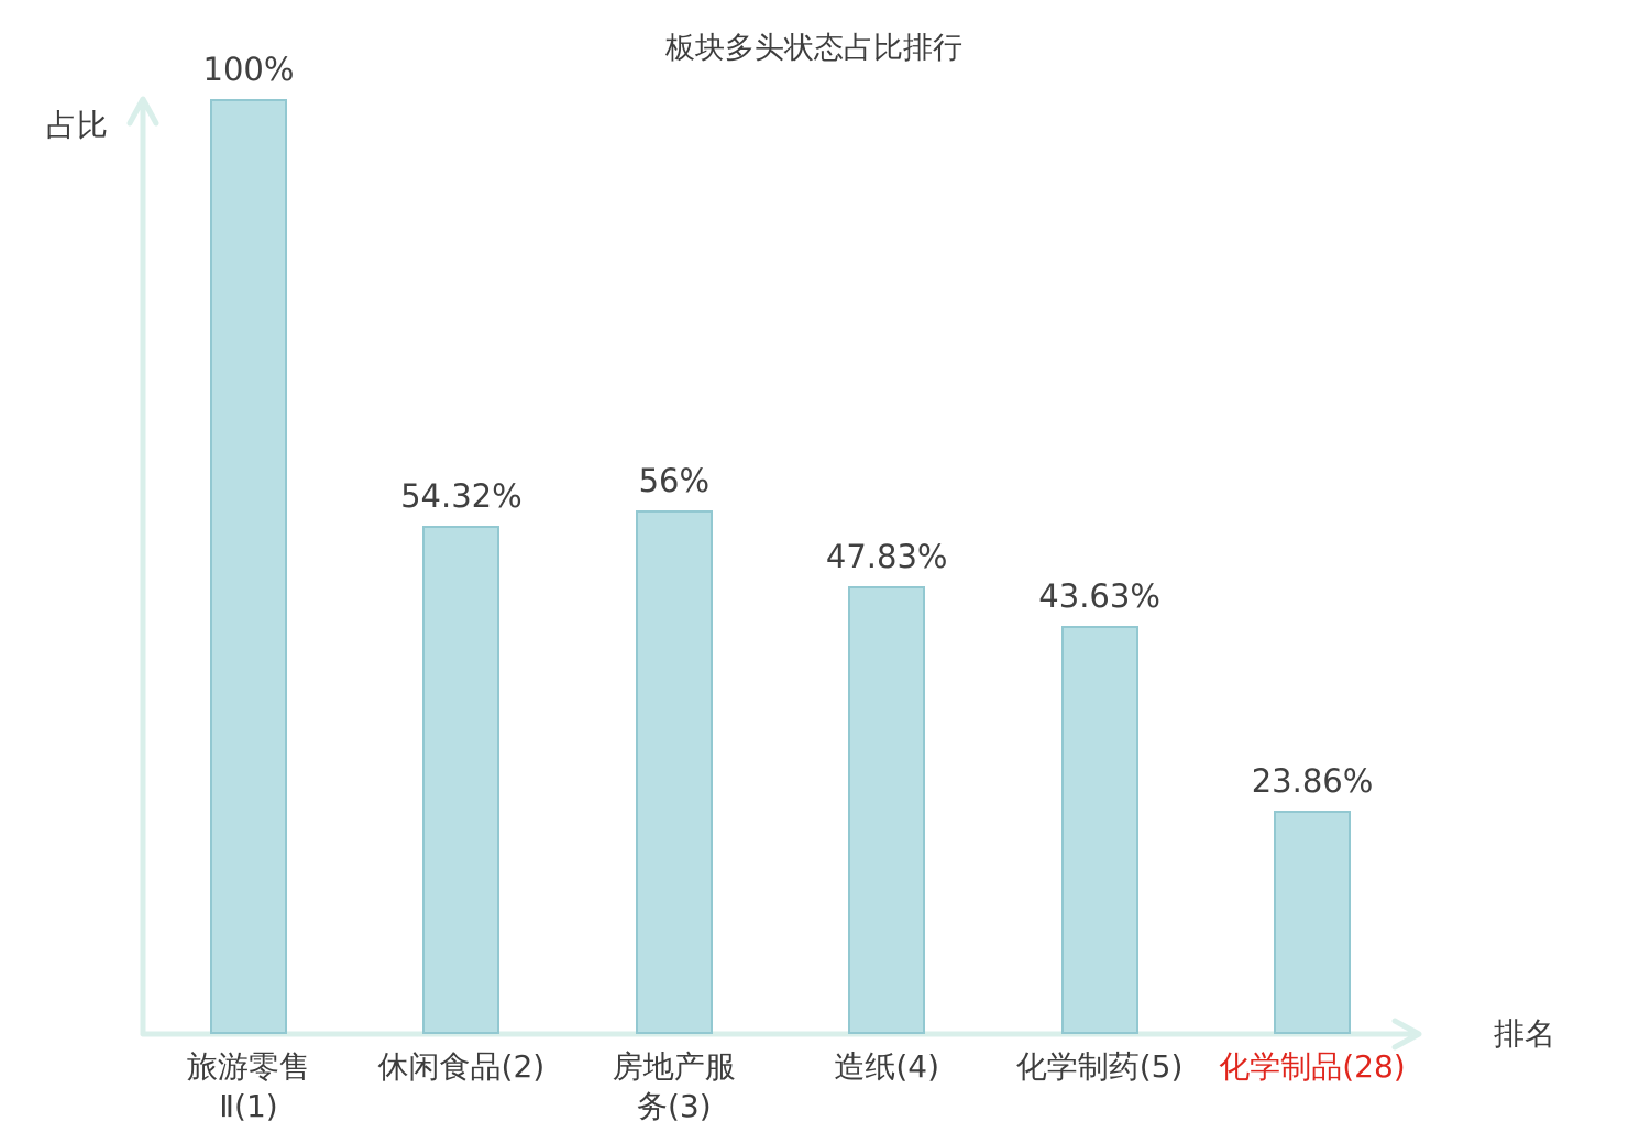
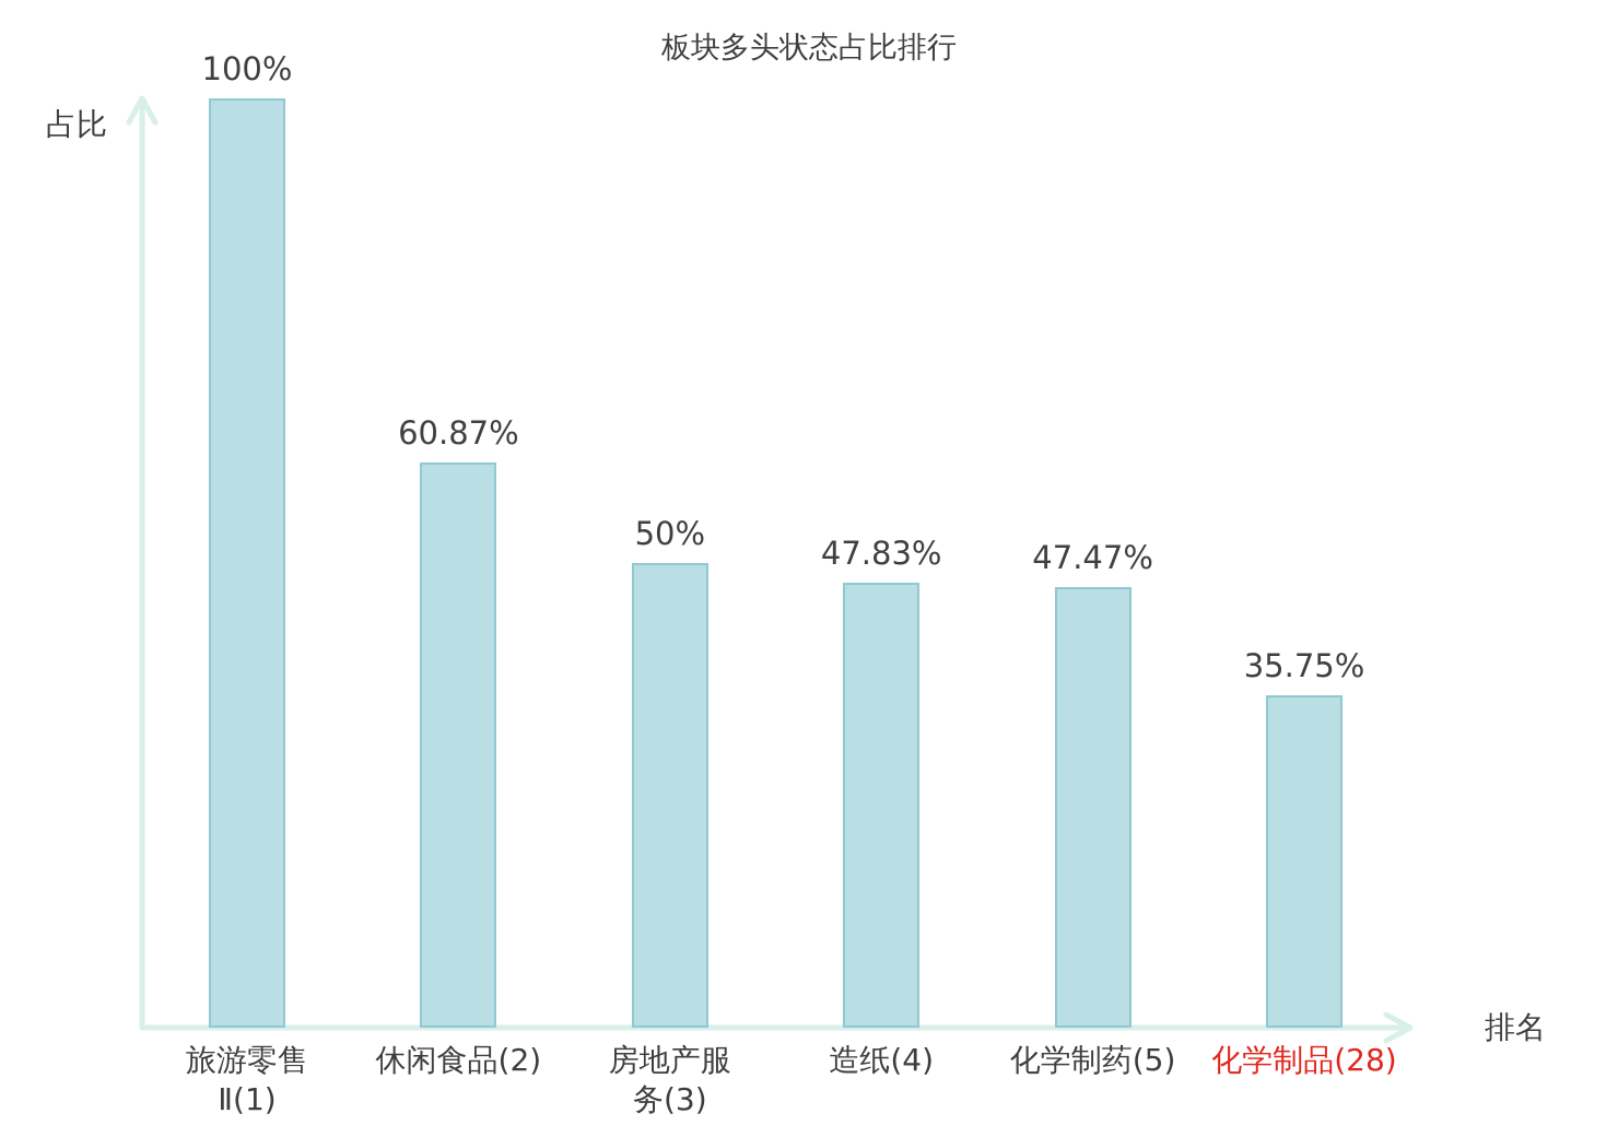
休闲食品(2): 54.32% -> 60.87%
房地产服 务(3): 56% -> 50%
化学制药(5): 43.63% -> 47.47%
化学制品(28): 23.86% -> 35.75%
